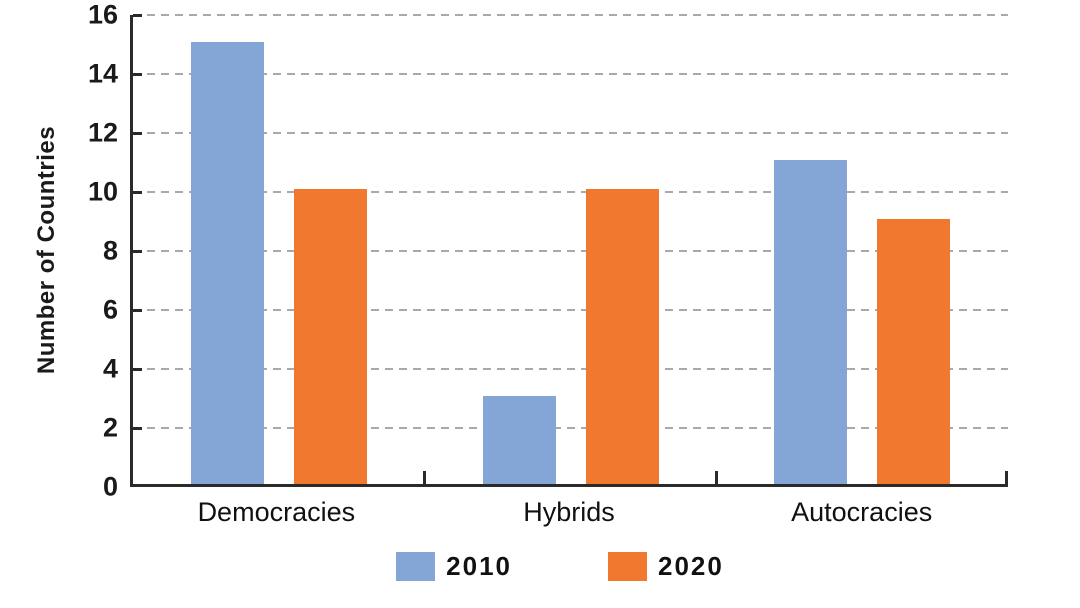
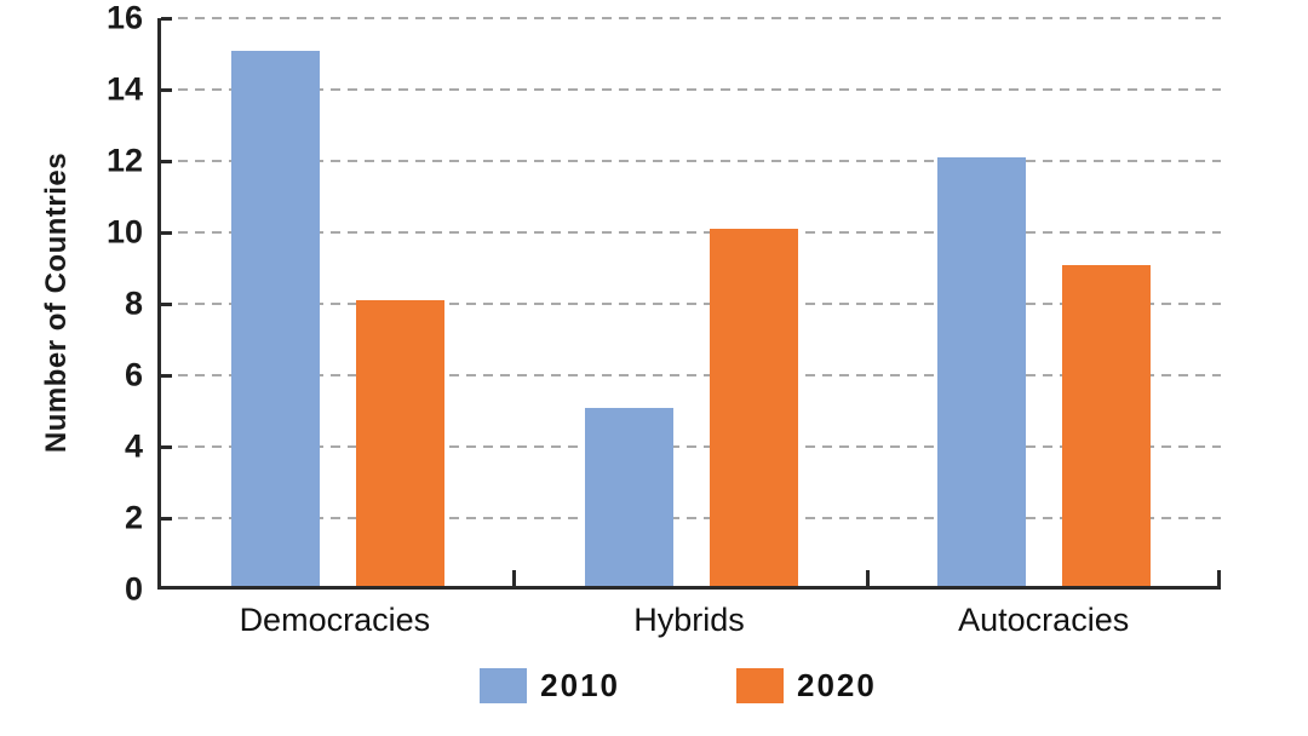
2020/Democracies: 10 -> 8
2010/Hybrids: 3 -> 5
2010/Autocracies: 11 -> 12
